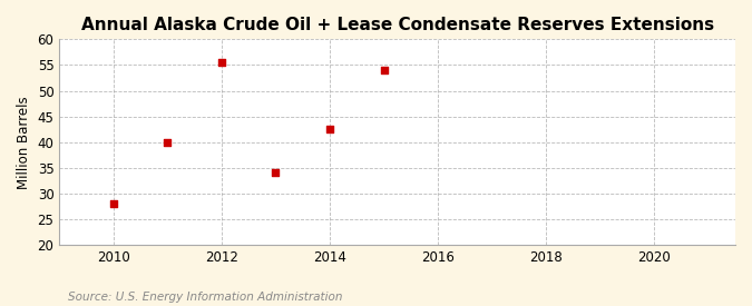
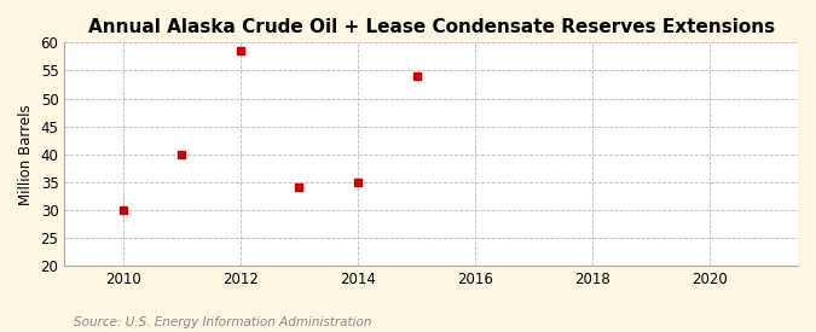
2010: 28.0 -> 30.0
2012: 55.5 -> 58.5
2014: 42.5 -> 35.0
